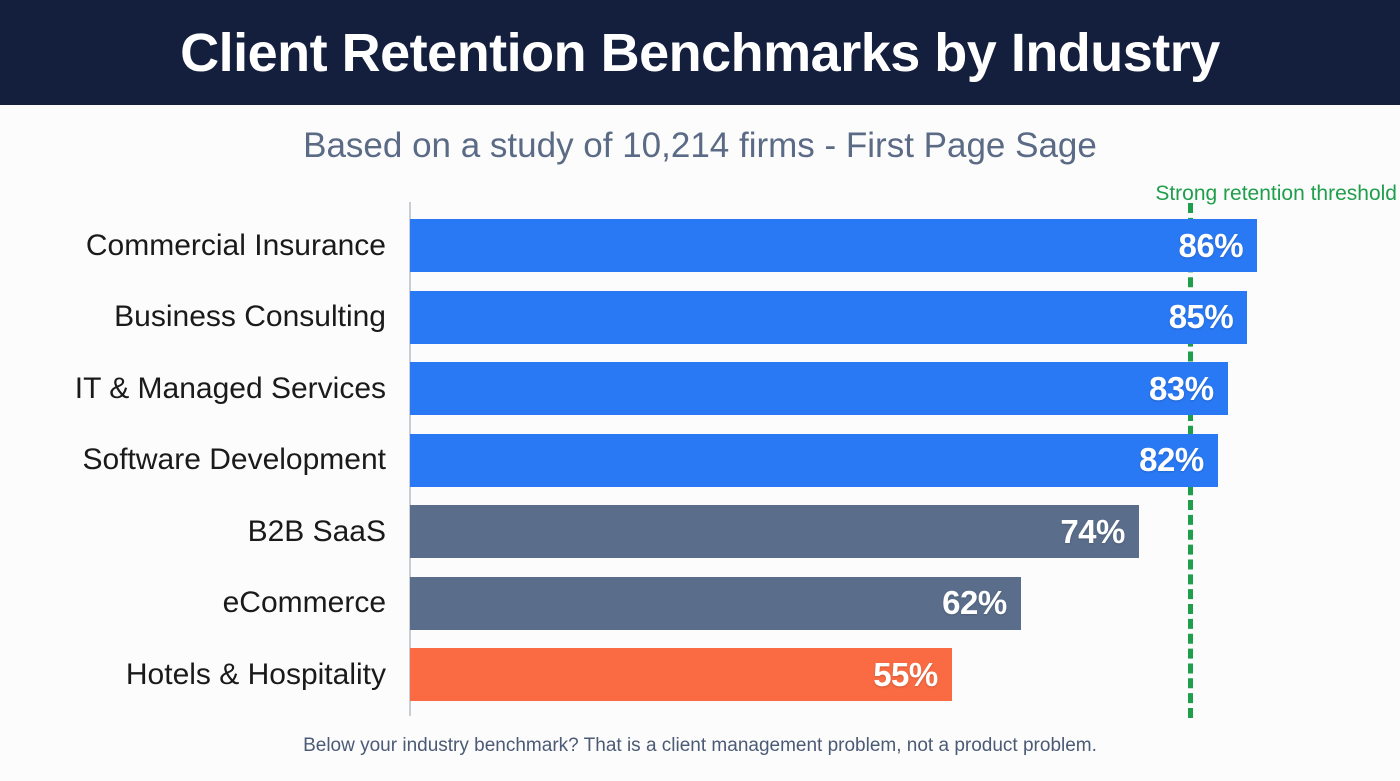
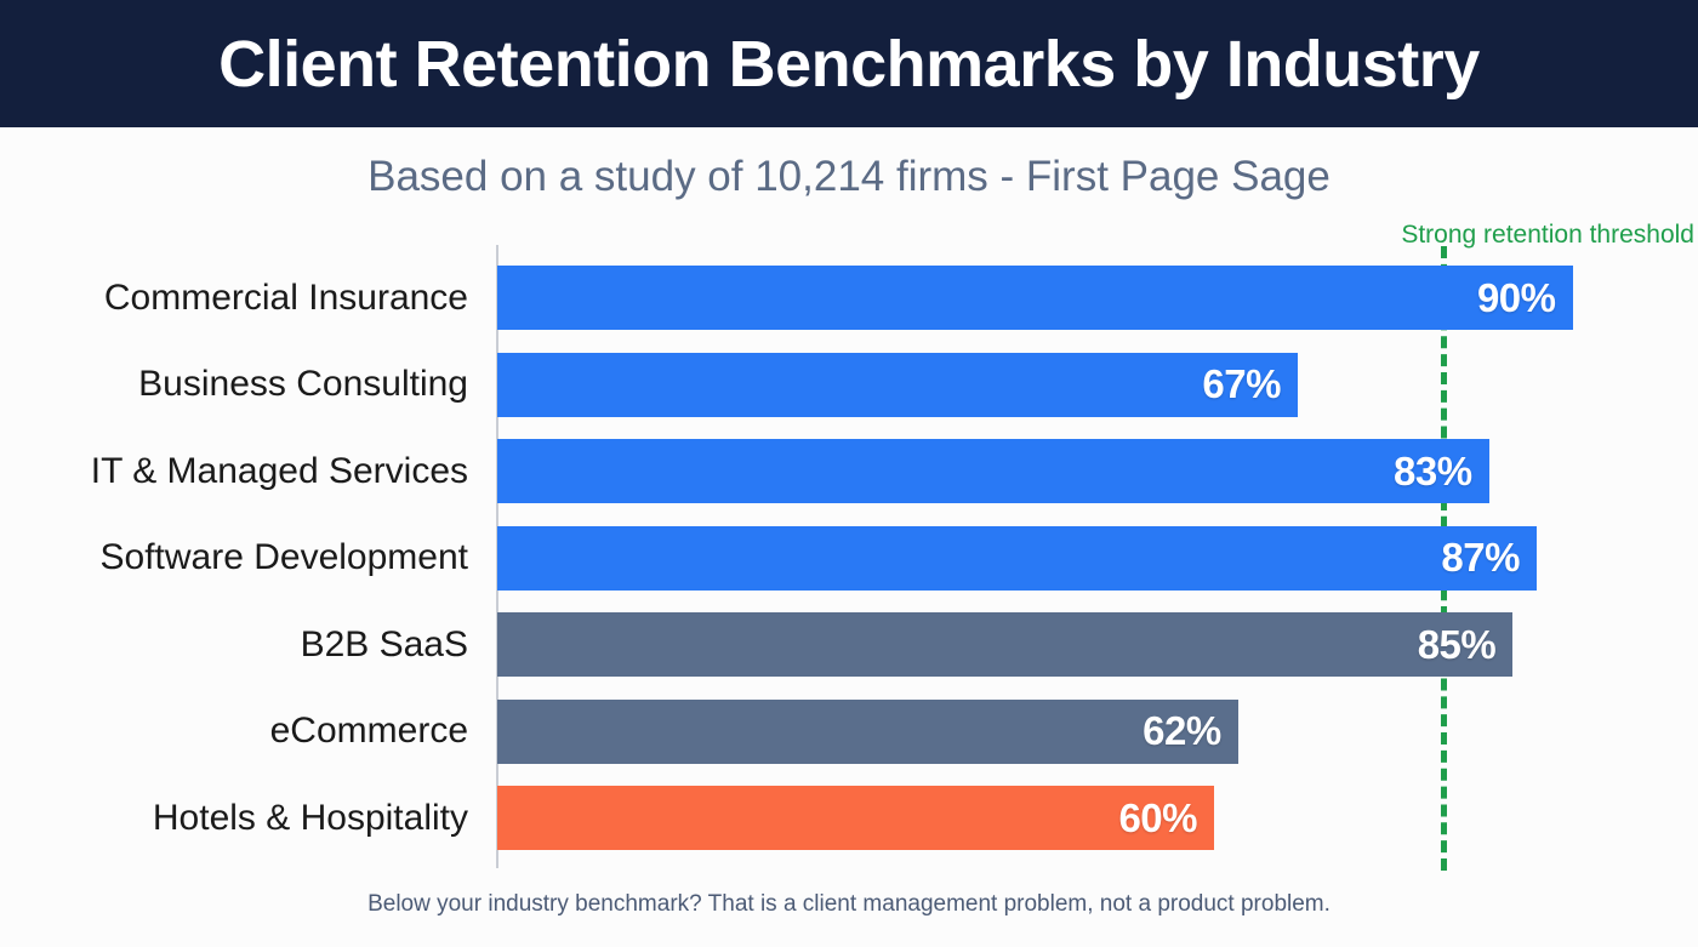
Commercial Insurance: 86% -> 90%
Business Consulting: 85% -> 67%
Software Development: 82% -> 87%
B2B SaaS: 74% -> 85%
Hotels & Hospitality: 55% -> 60%
